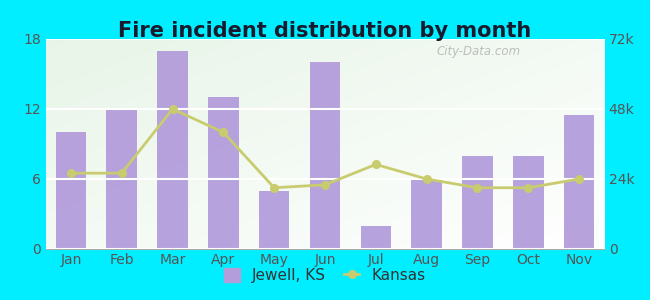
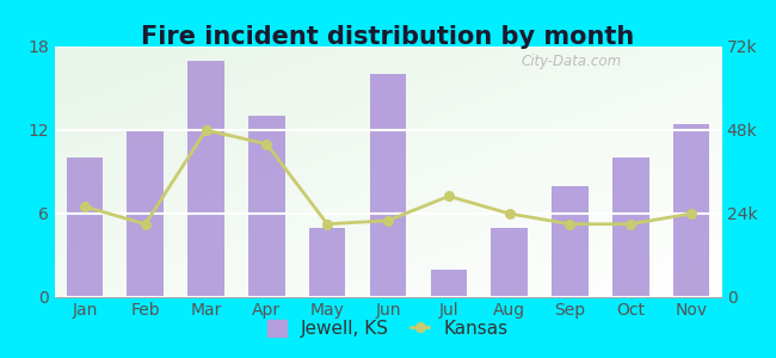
Kansas/Feb: 26k -> 21k
Kansas/Apr: 40k -> 44k
Jewell, KS/Aug: 6.0 -> 5.0
Jewell, KS/Oct: 8.0 -> 10.0
Jewell, KS/Nov: 11.5 -> 12.4
